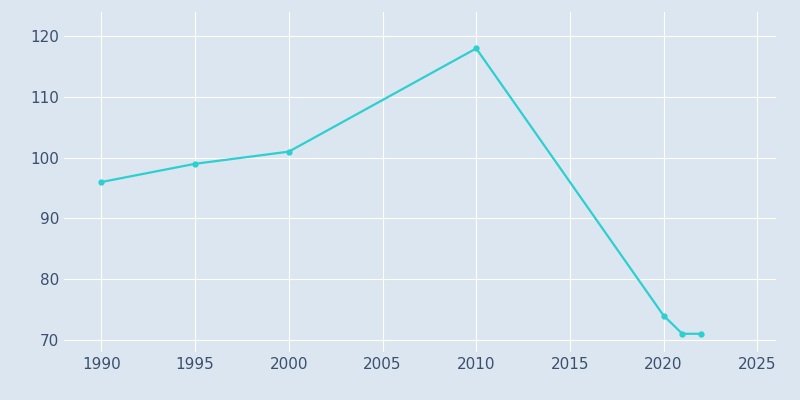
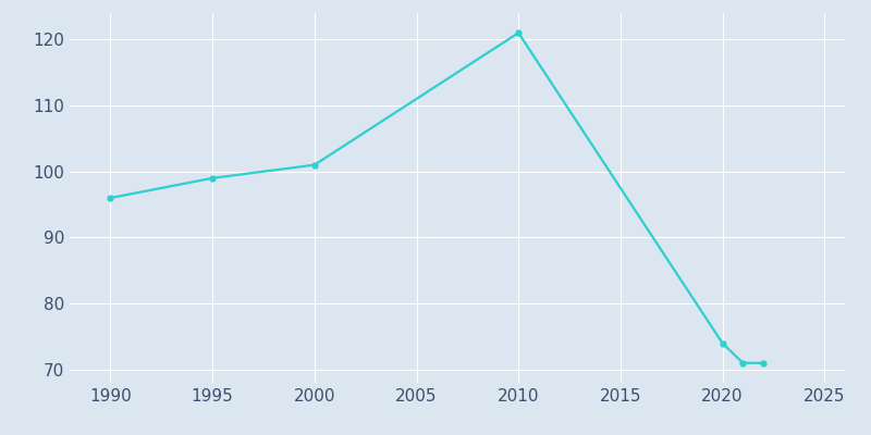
2010: 118 -> 121
